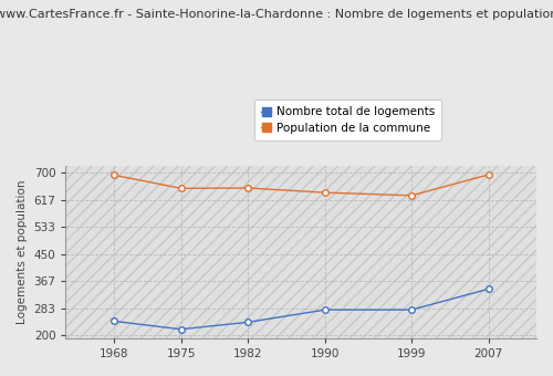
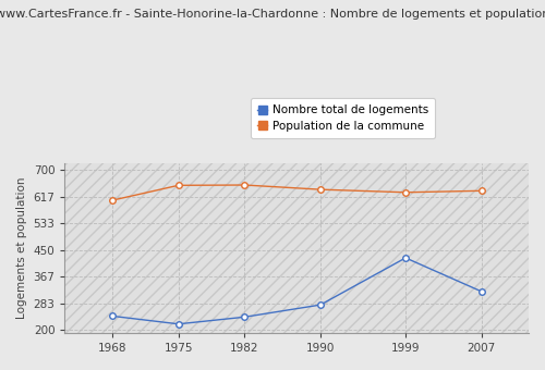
Population de la commune/1968: 693 -> 605
Nombre total de logements/1999: 278 -> 425
Nombre total de logements/2007: 342 -> 320
Population de la commune/2007: 694 -> 635
